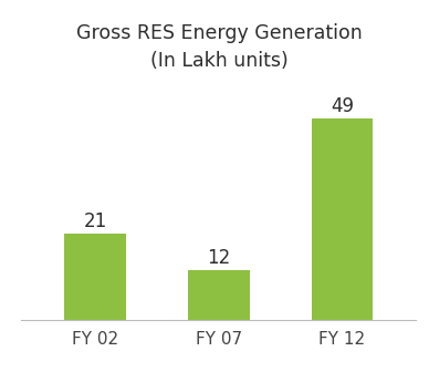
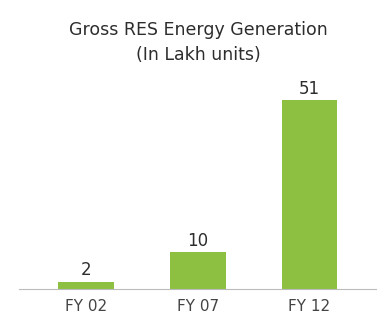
FY 02: 21 -> 2
FY 07: 12 -> 10
FY 12: 49 -> 51
